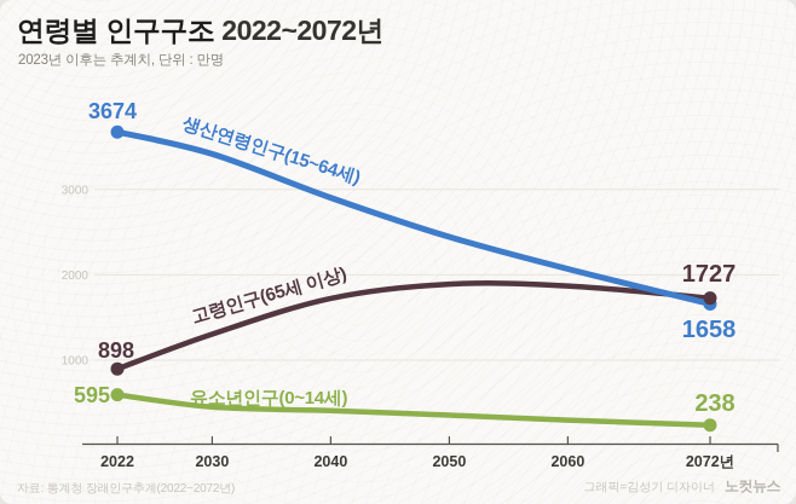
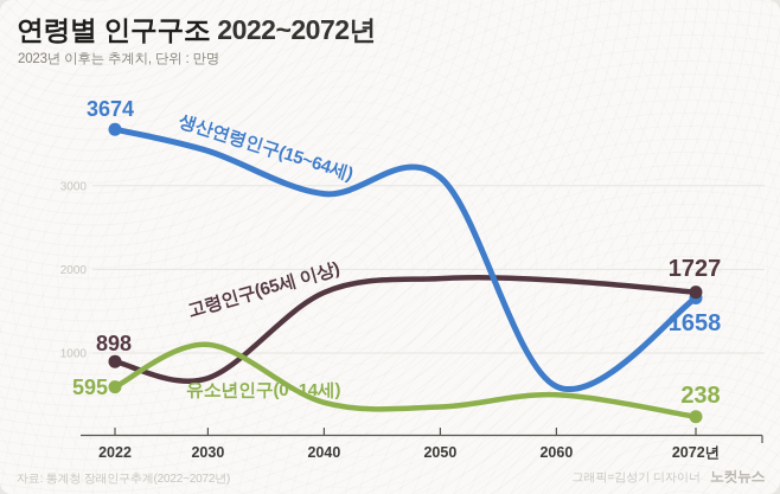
고령인구(65세 이상)/2030: 1300 -> 700
유소년인구(0~14세)/2030: 400 -> 1100
생산연령인구(15~64세)/2050: 2400 -> 3100
생산연령인구(15~64세)/2060: 2100 -> 600
유소년인구(0~14세)/2060: 300 -> 500
